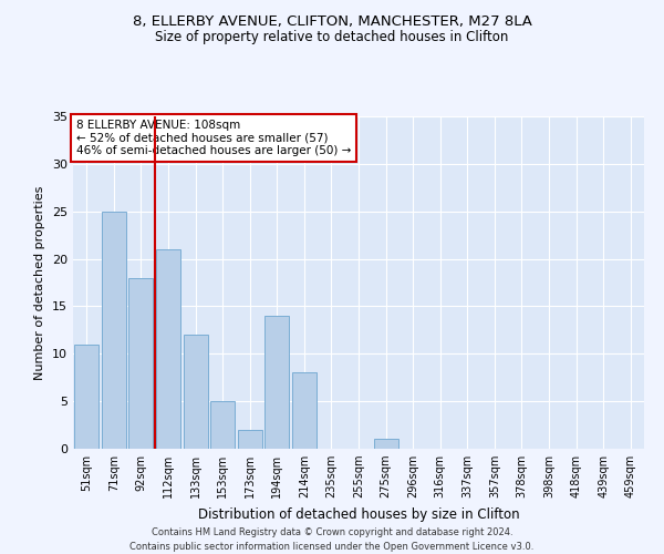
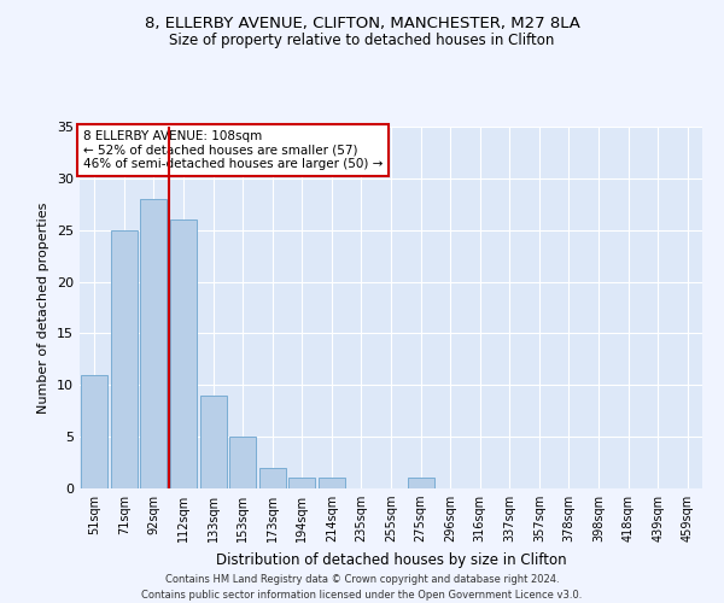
92sqm: 18 -> 28
112sqm: 21 -> 26
133sqm: 12 -> 9
194sqm: 14 -> 1
214sqm: 8 -> 1
